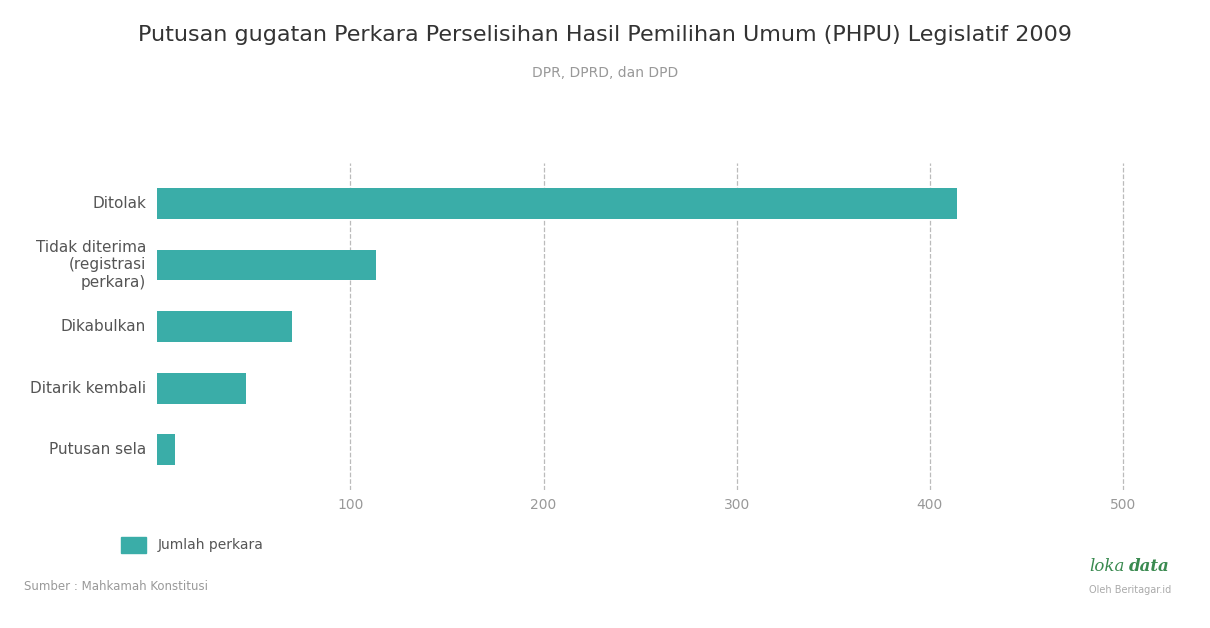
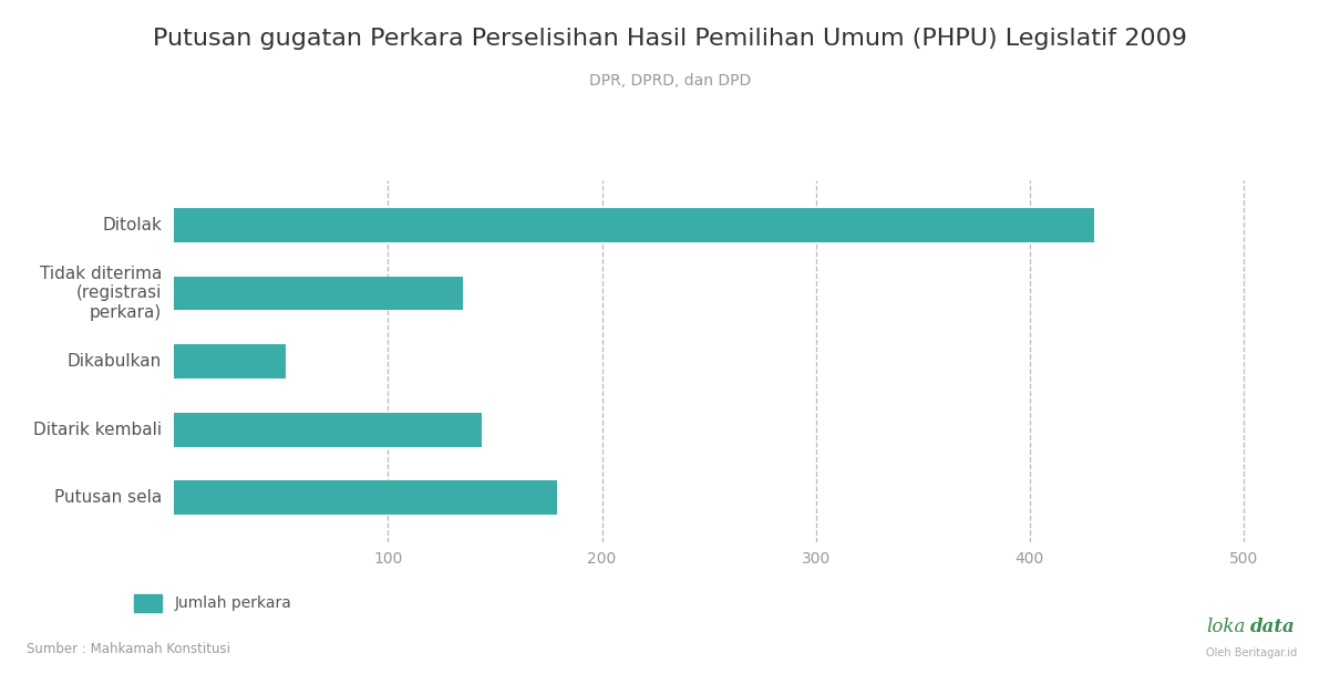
Ditolak: 414 -> 430
Tidak diterima (registrasi perkara): 113 -> 135
Dikabulkan: 70 -> 52
Ditarik kembali: 46 -> 144
Putusan sela: 9 -> 179
